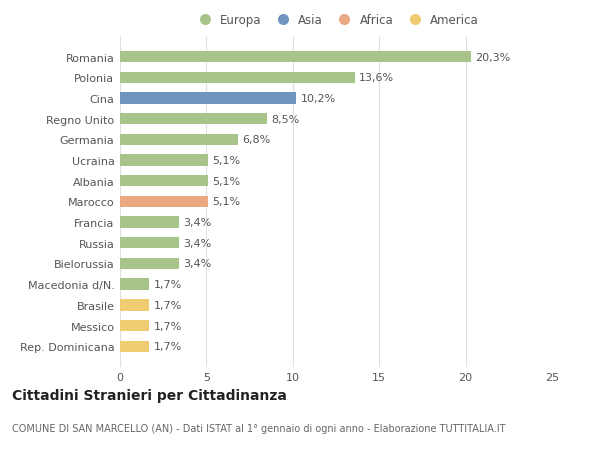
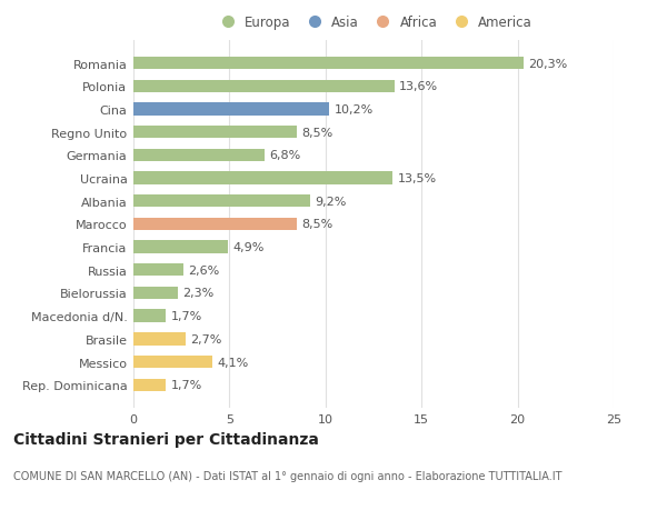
Ucraina: 5,1% -> 13,5%
Albania: 5,1% -> 9,2%
Marocco: 5,1% -> 8,5%
Francia: 3,4% -> 4,9%
Russia: 3,4% -> 2,6%
Bielorussia: 3,4% -> 2,3%
Brasile: 1,7% -> 2,7%
Messico: 1,7% -> 4,1%
